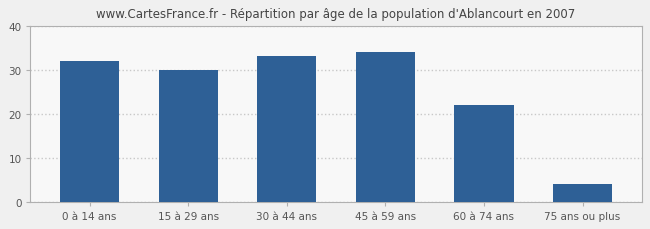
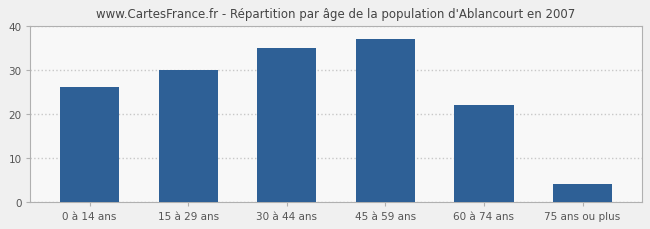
0 à 14 ans: 32 -> 26
30 à 44 ans: 33 -> 35
45 à 59 ans: 34 -> 37
